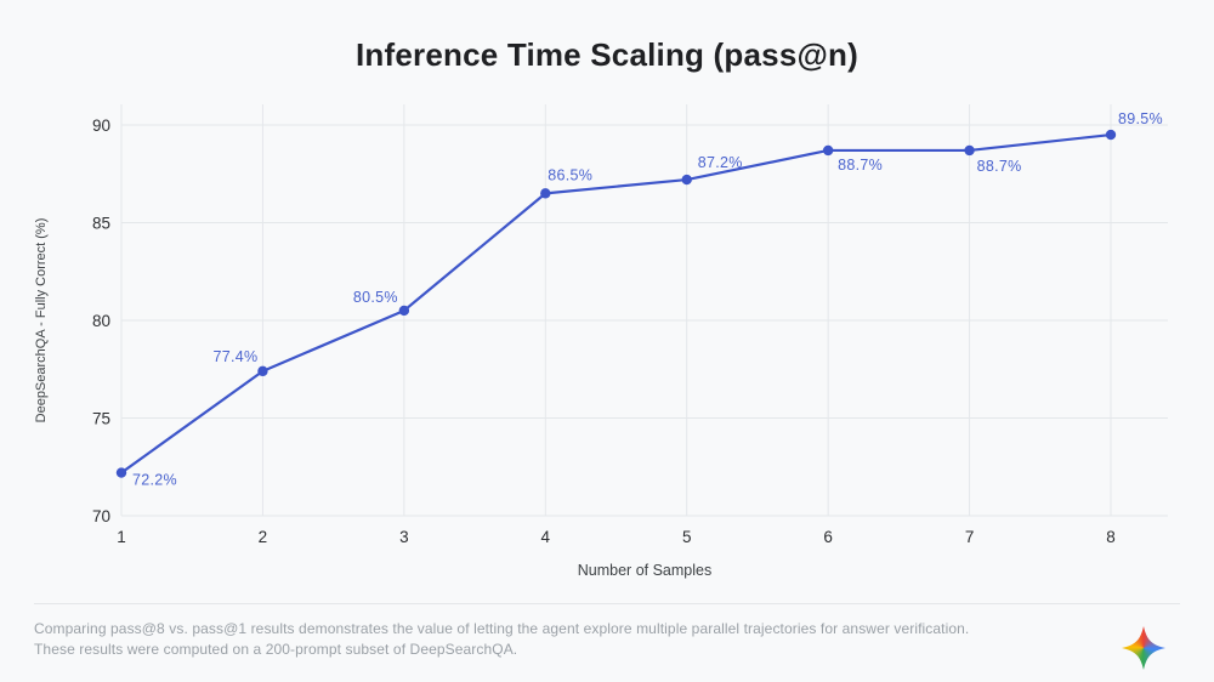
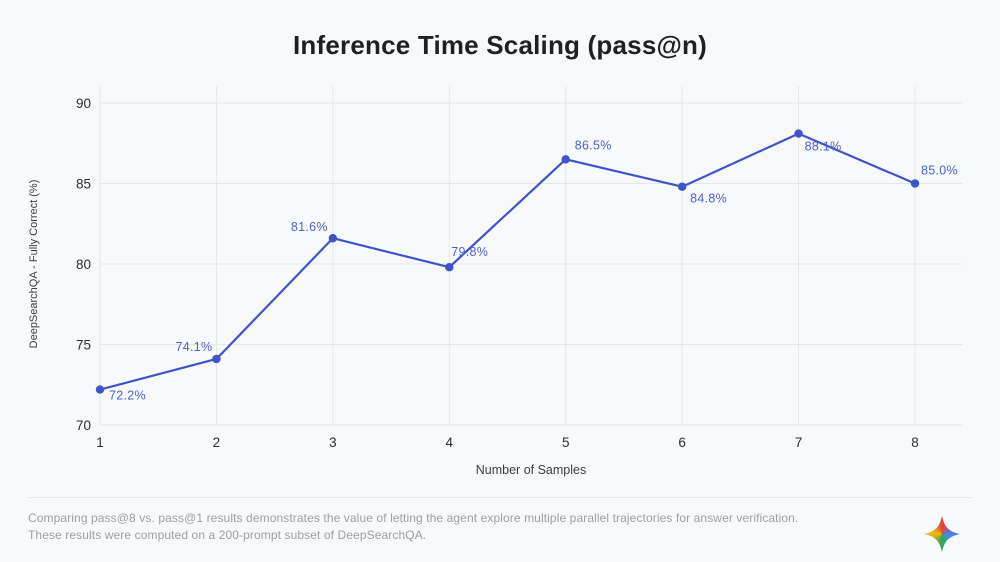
2: 77.4% -> 74.1%
3: 80.5% -> 81.6%
4: 86.5% -> 79.8%
5: 87.2% -> 86.5%
6: 88.7% -> 84.8%
7: 88.7% -> 88.1%
8: 89.5% -> 85.0%
